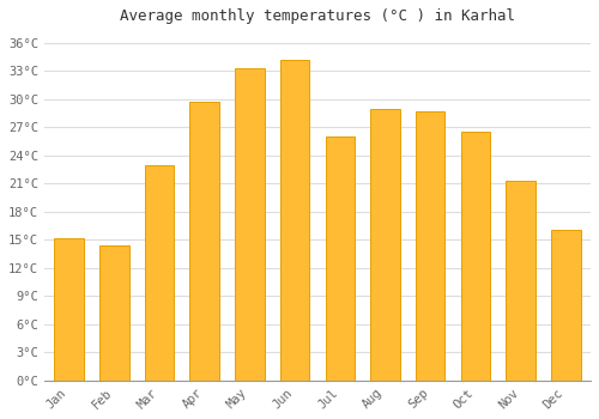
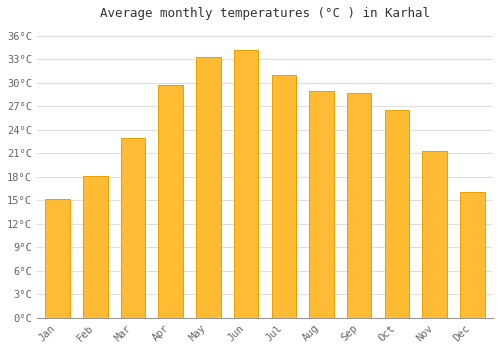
Feb: 14.4°C -> 18.1°C
Jul: 26.0°C -> 31.0°C
